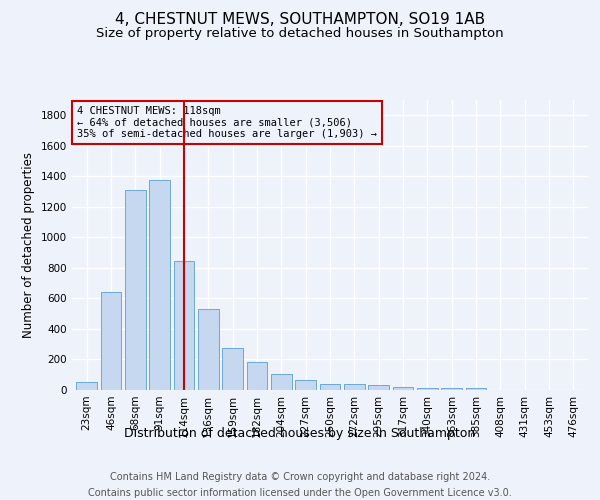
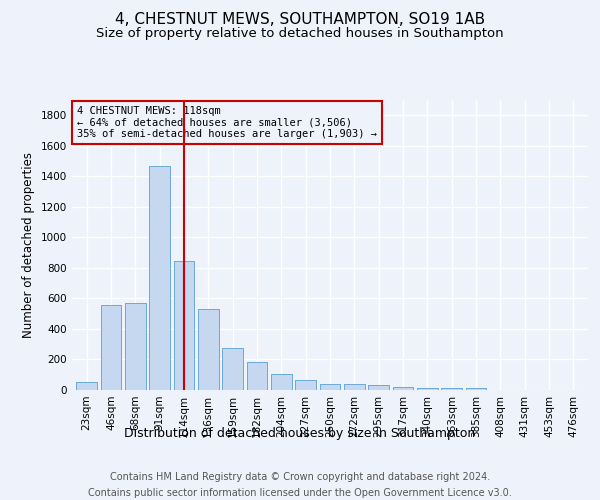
46sqm: 640 -> 560
68sqm: 1310 -> 570
91sqm: 1380 -> 1470
